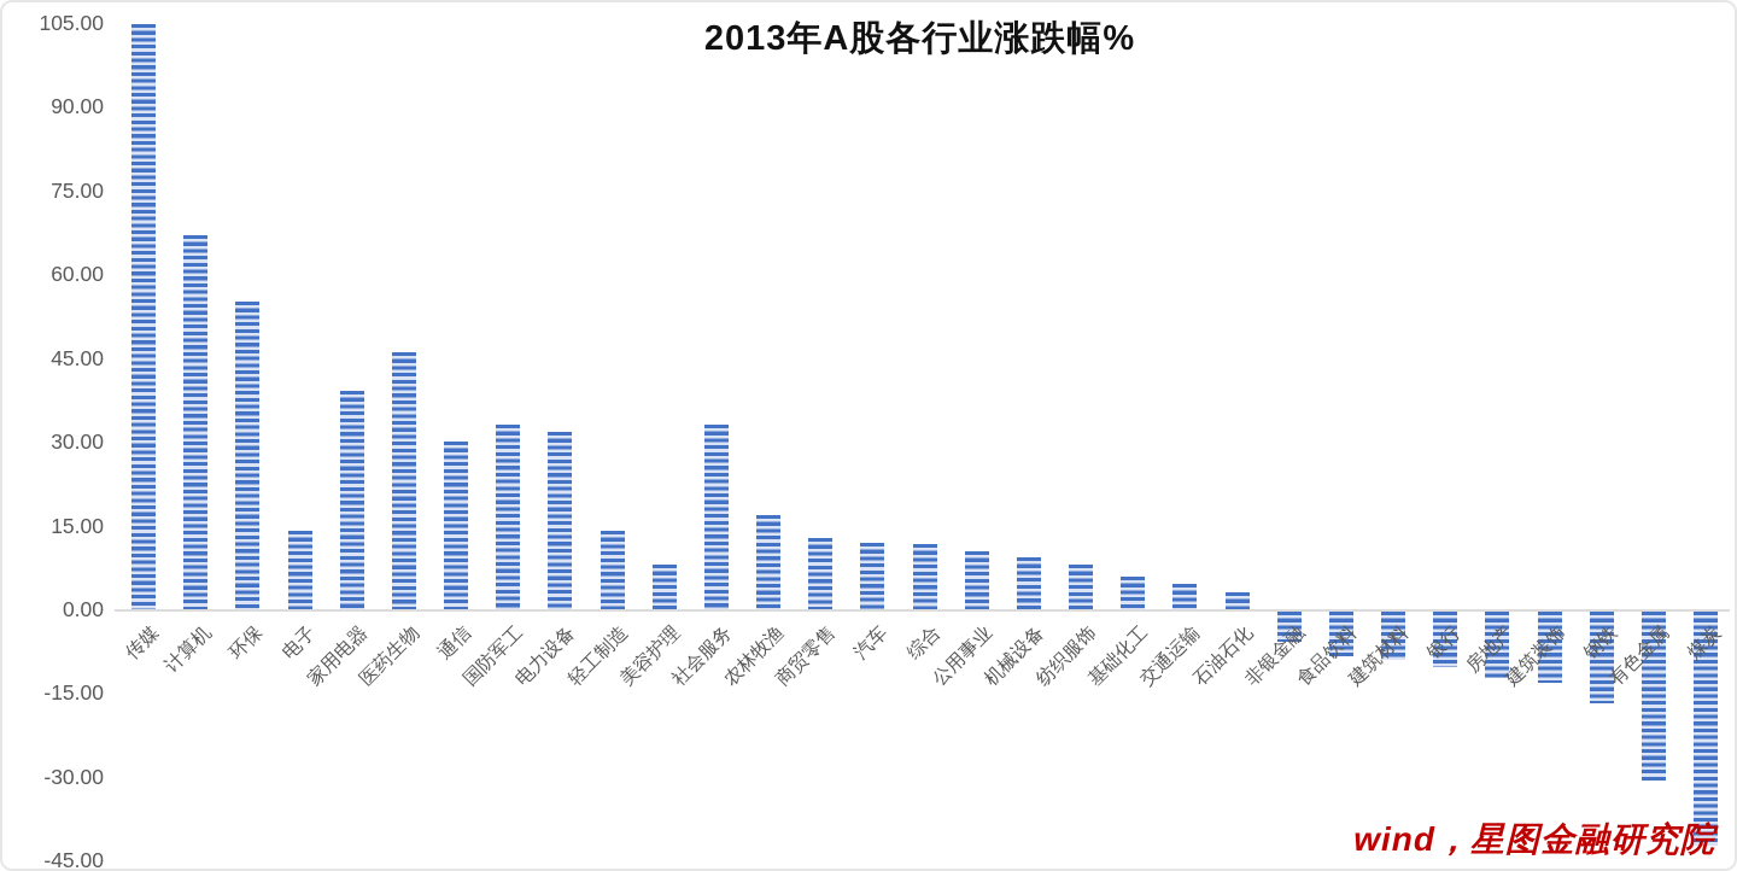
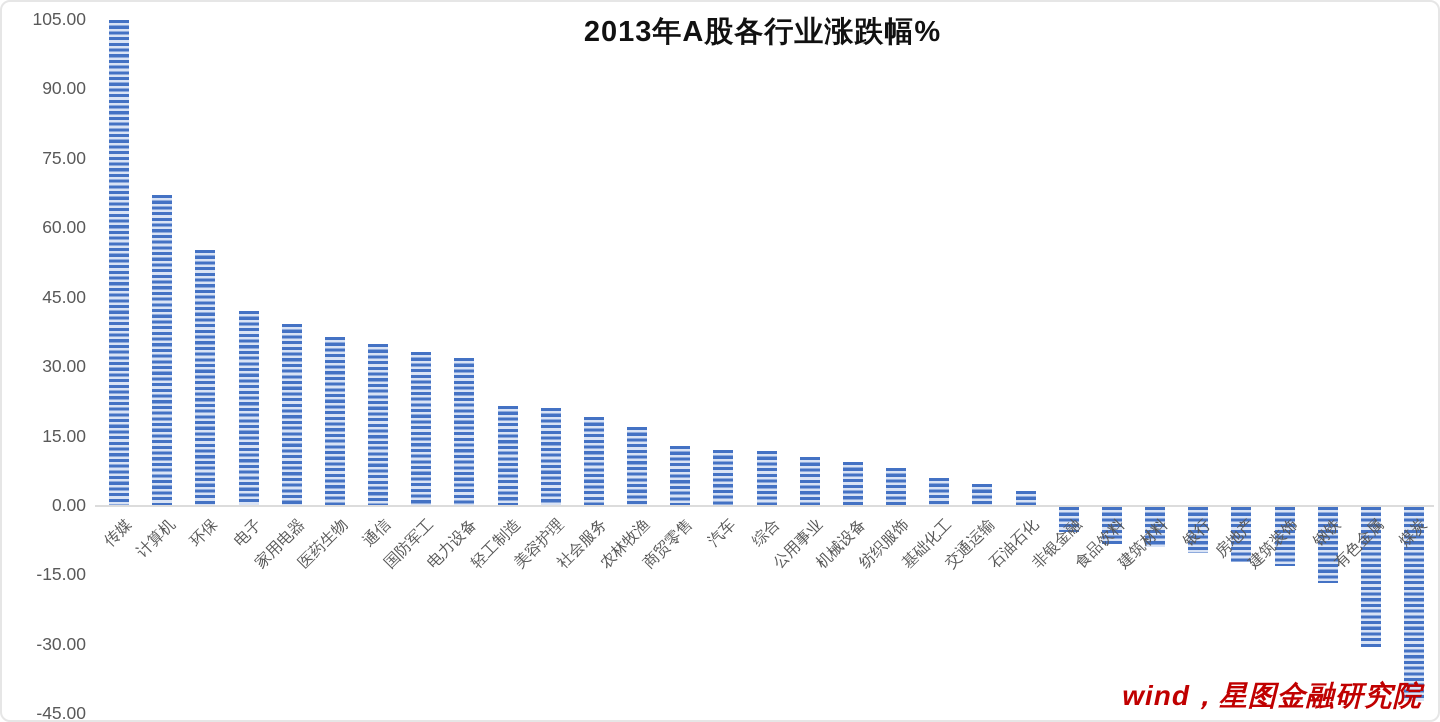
电子: 14 -> 42
医药生物: 46 -> 36
通信: 30 -> 35
轻工制造: 14 -> 21
美容护理: 8 -> 21
社会服务: 33 -> 19
